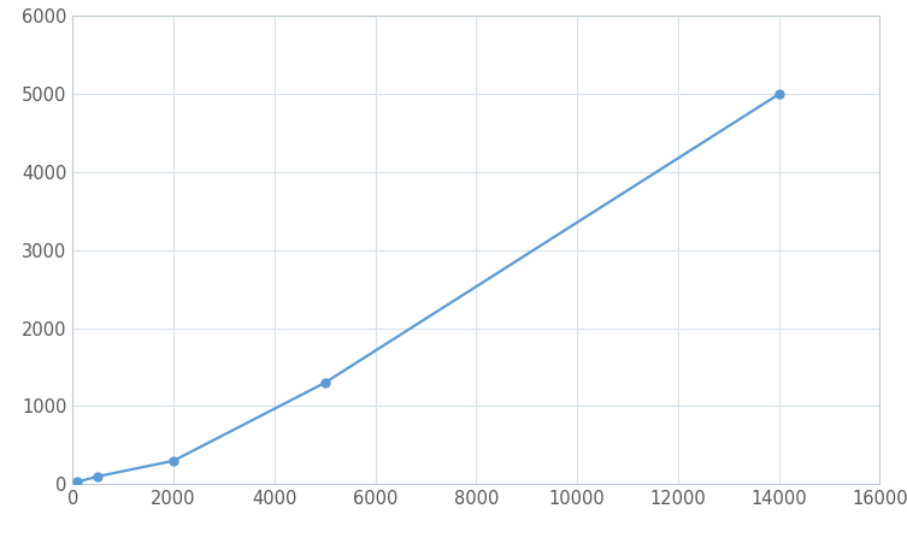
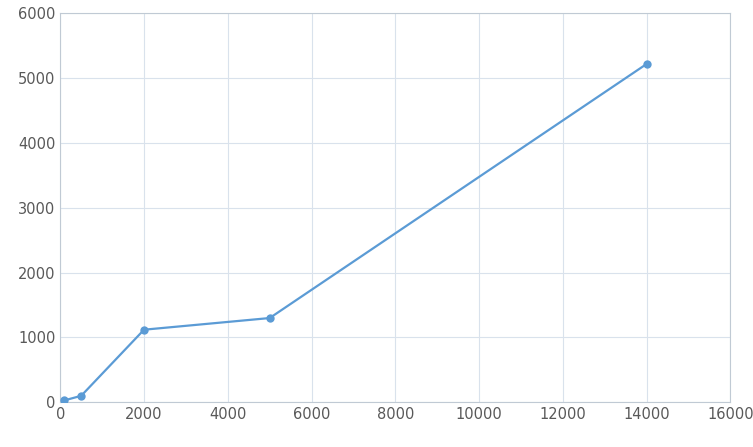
2000: 300 -> 1120
14000: 5000 -> 5220
